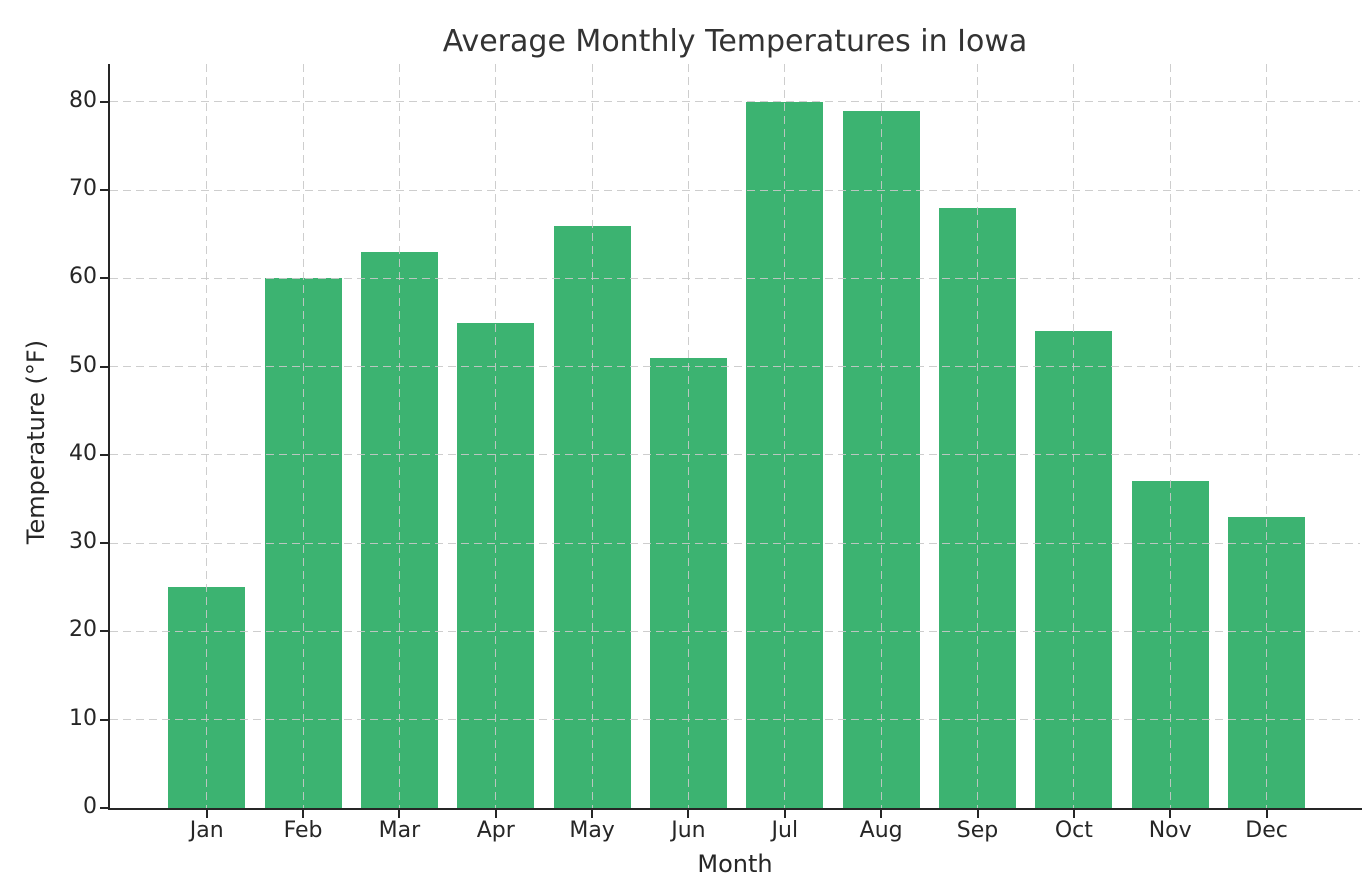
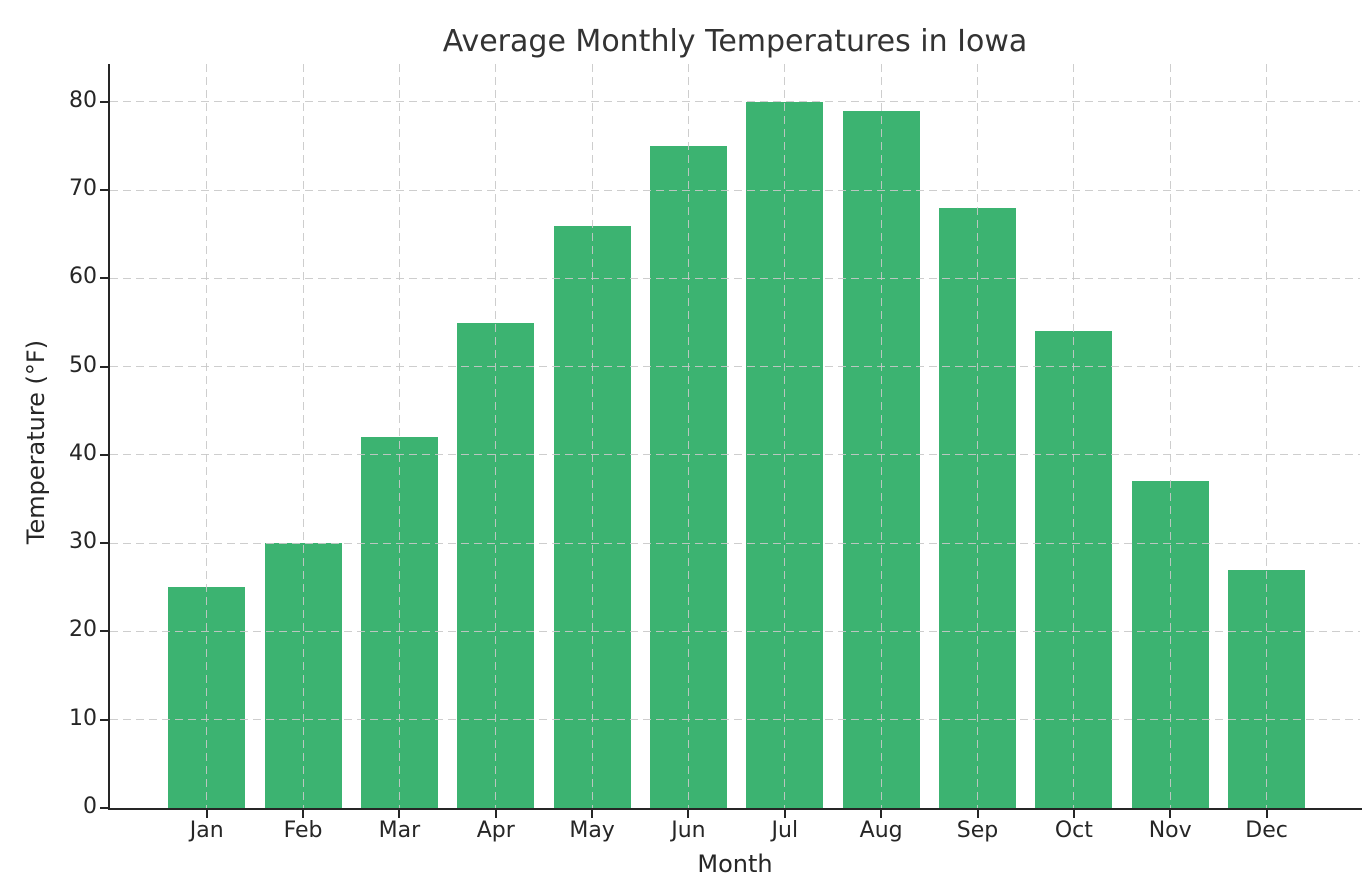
Feb: 60 -> 30
Mar: 63 -> 42
Jun: 51 -> 75
Dec: 33 -> 27
